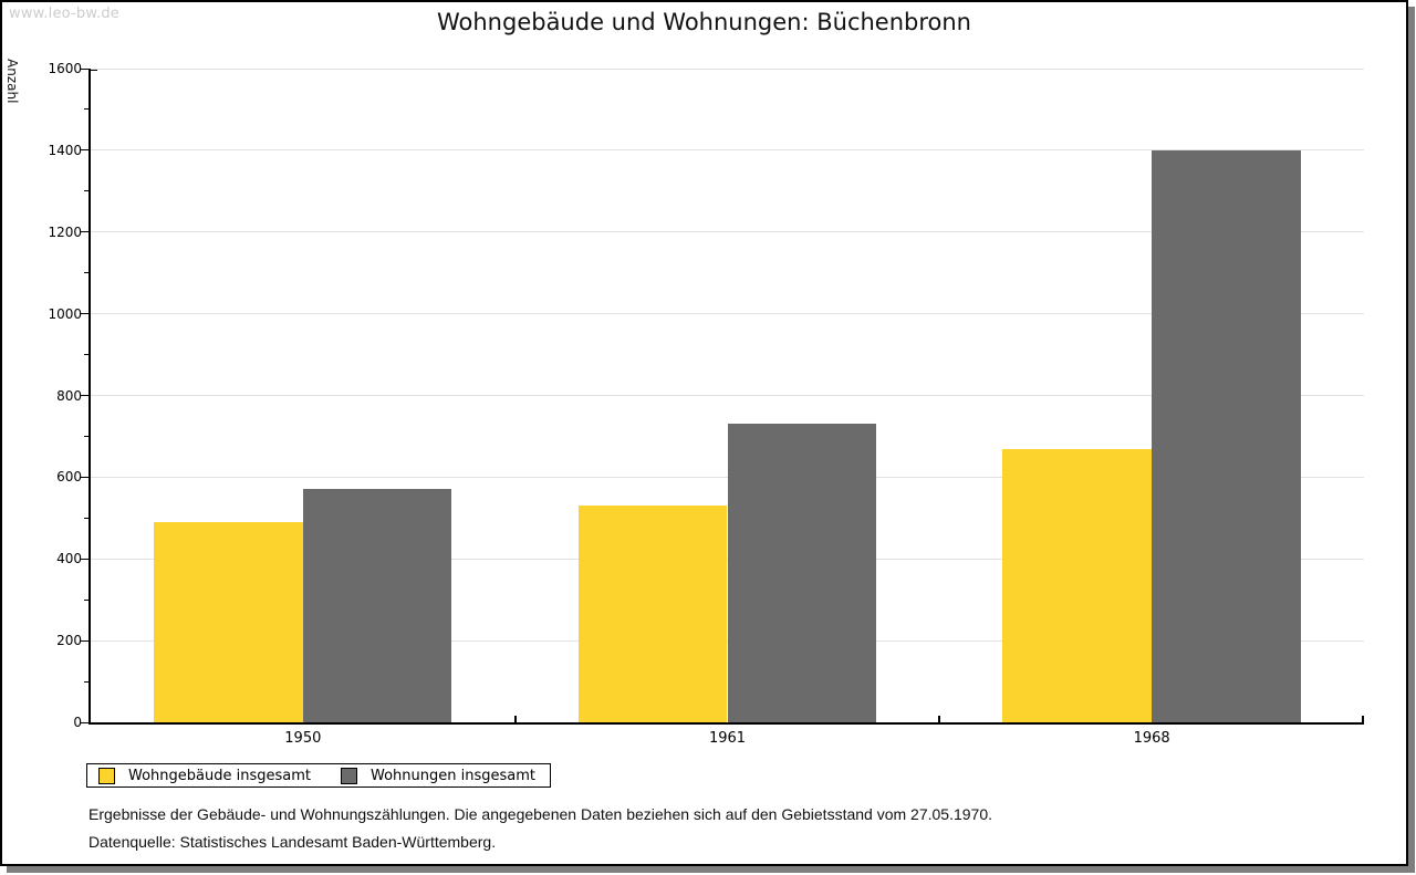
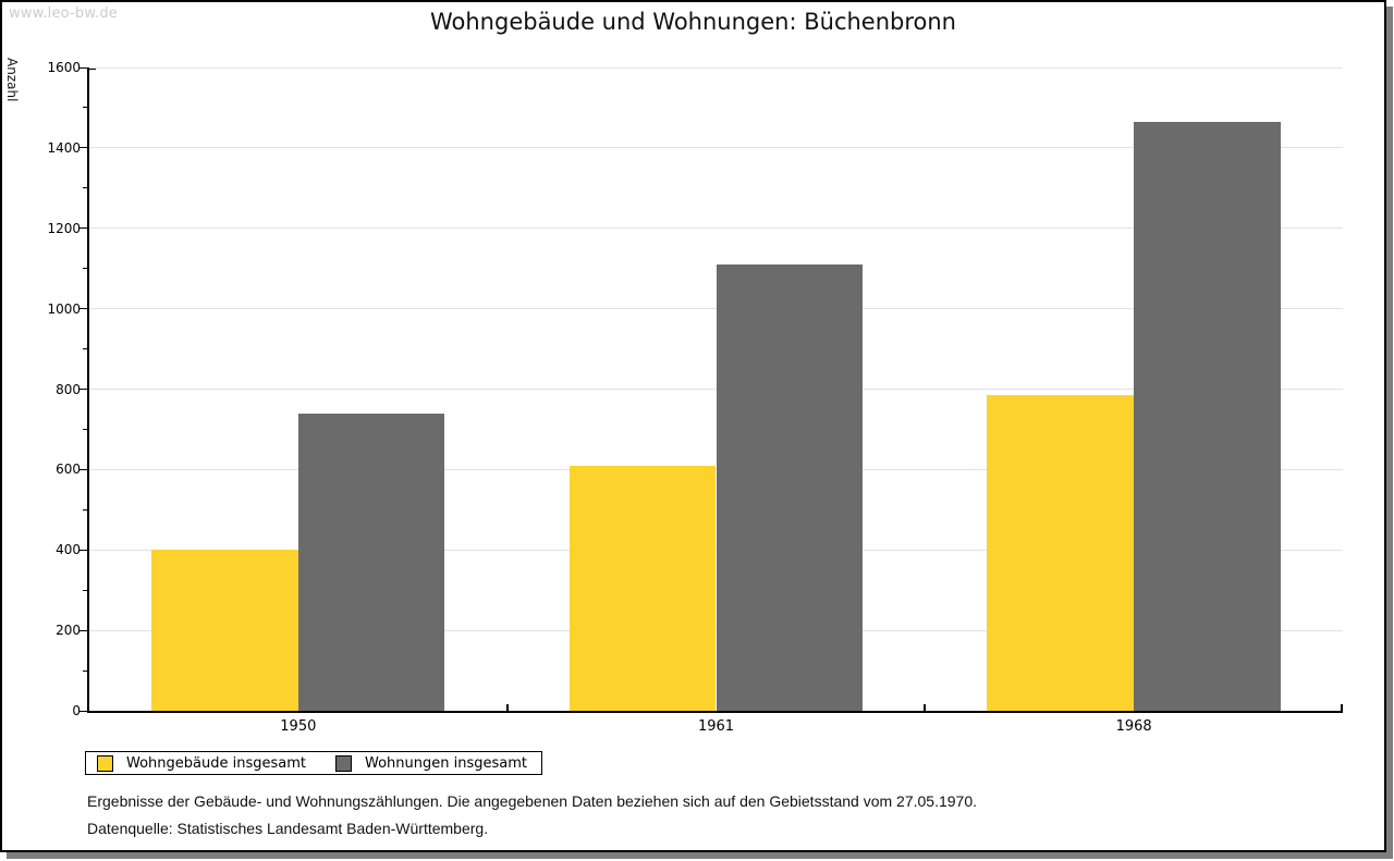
Wohngebäude insgesamt/1950: 490 -> 400
Wohnungen insgesamt/1950: 570 -> 740
Wohngebäude insgesamt/1961: 530 -> 610
Wohnungen insgesamt/1961: 730 -> 1110
Wohngebäude insgesamt/1968: 670 -> 780
Wohnungen insgesamt/1968: 1400 -> 1460
